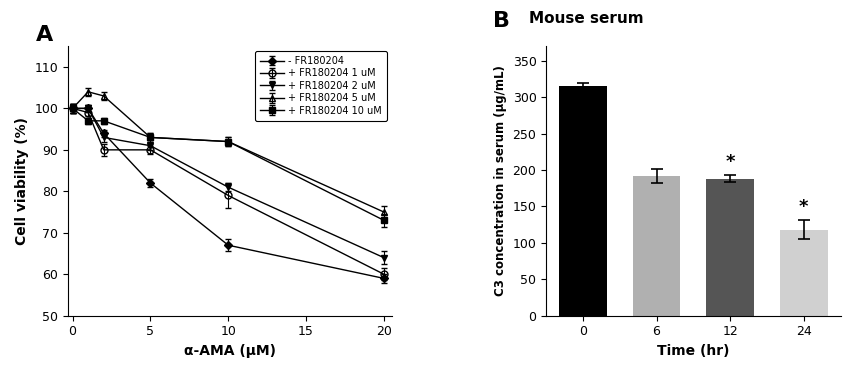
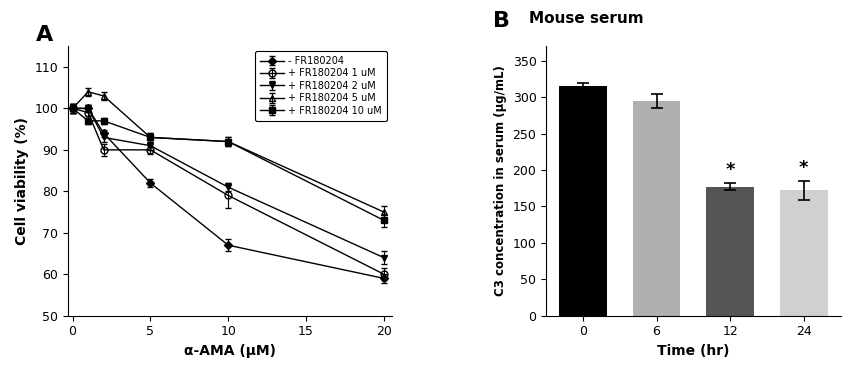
6: 192 -> 295
12: 188 -> 177
24: 118 -> 172
